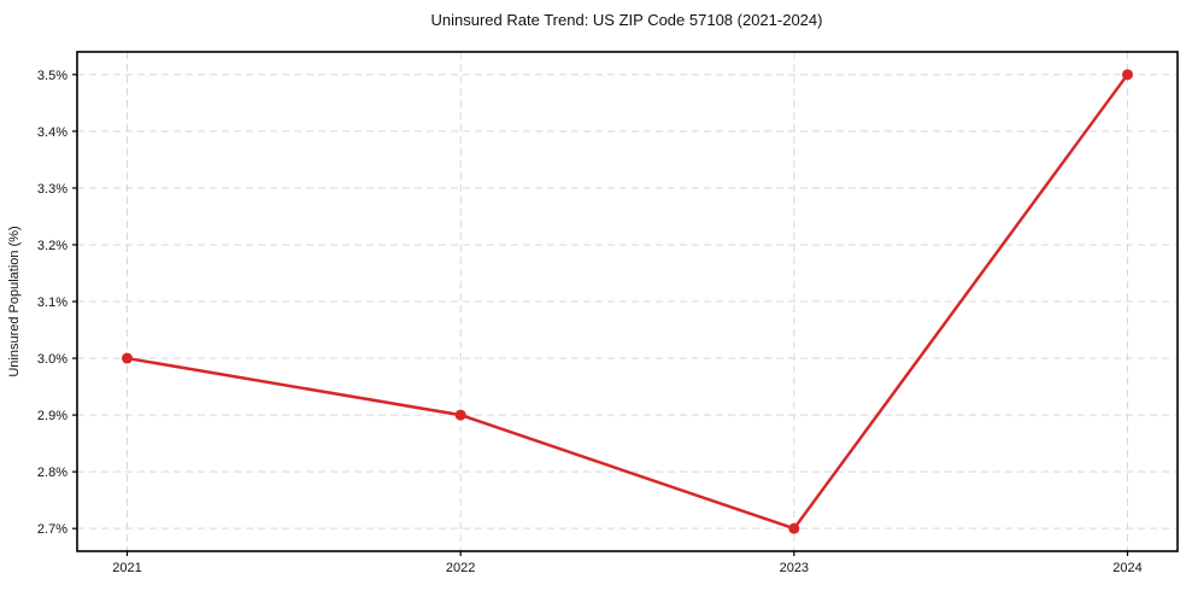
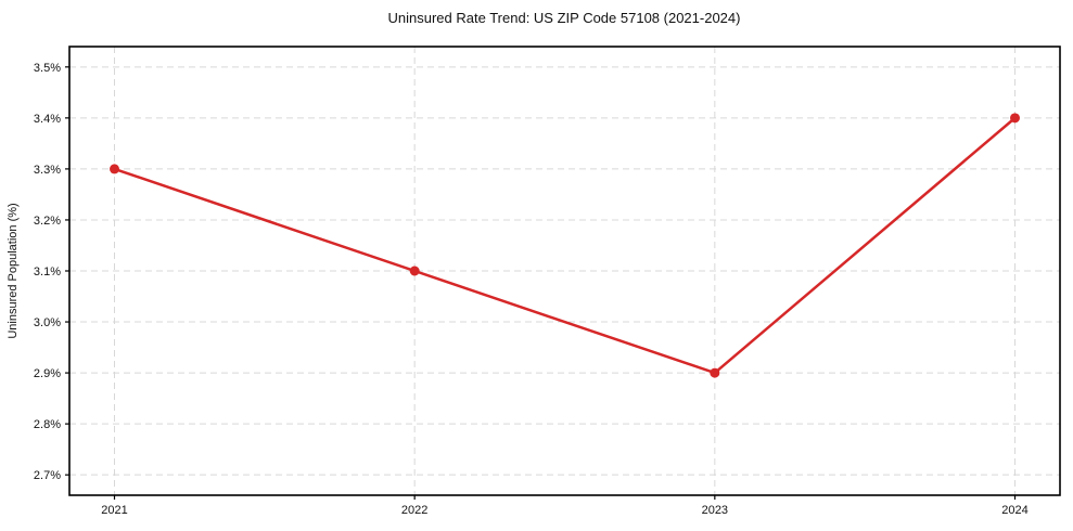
2021: 3.0% -> 3.3%
2022: 2.9% -> 3.1%
2023: 2.7% -> 2.9%
2024: 3.5% -> 3.4%
